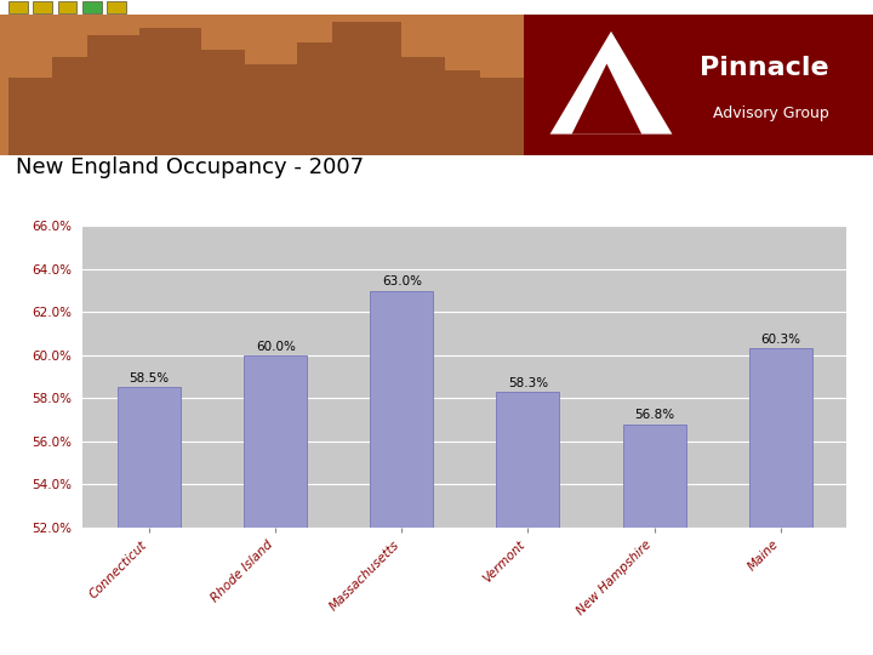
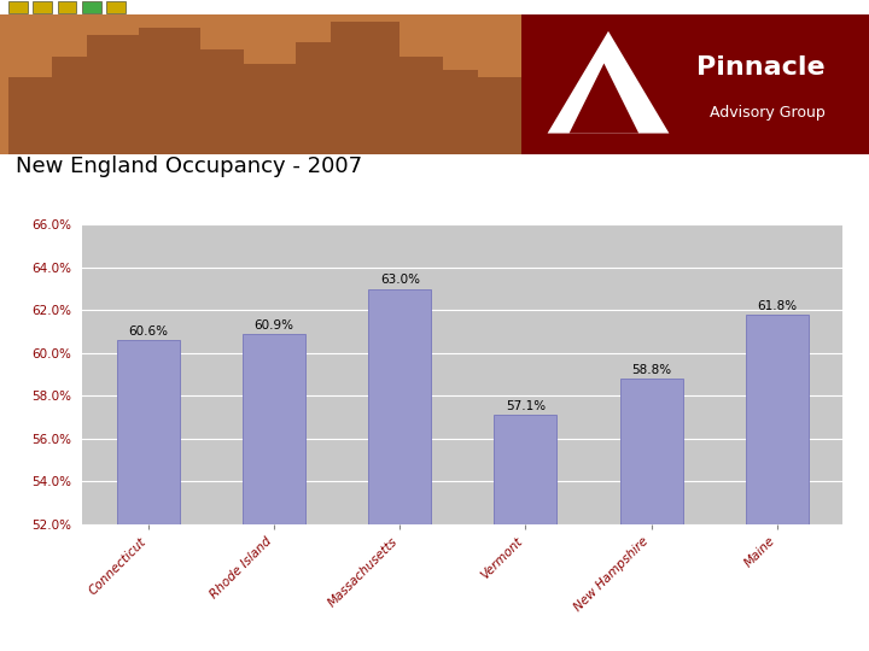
Connecticut: 58.5% -> 60.6%
Rhode Island: 60.0% -> 60.9%
Vermont: 58.3% -> 57.1%
New Hampshire: 56.8% -> 58.8%
Maine: 60.3% -> 61.8%
